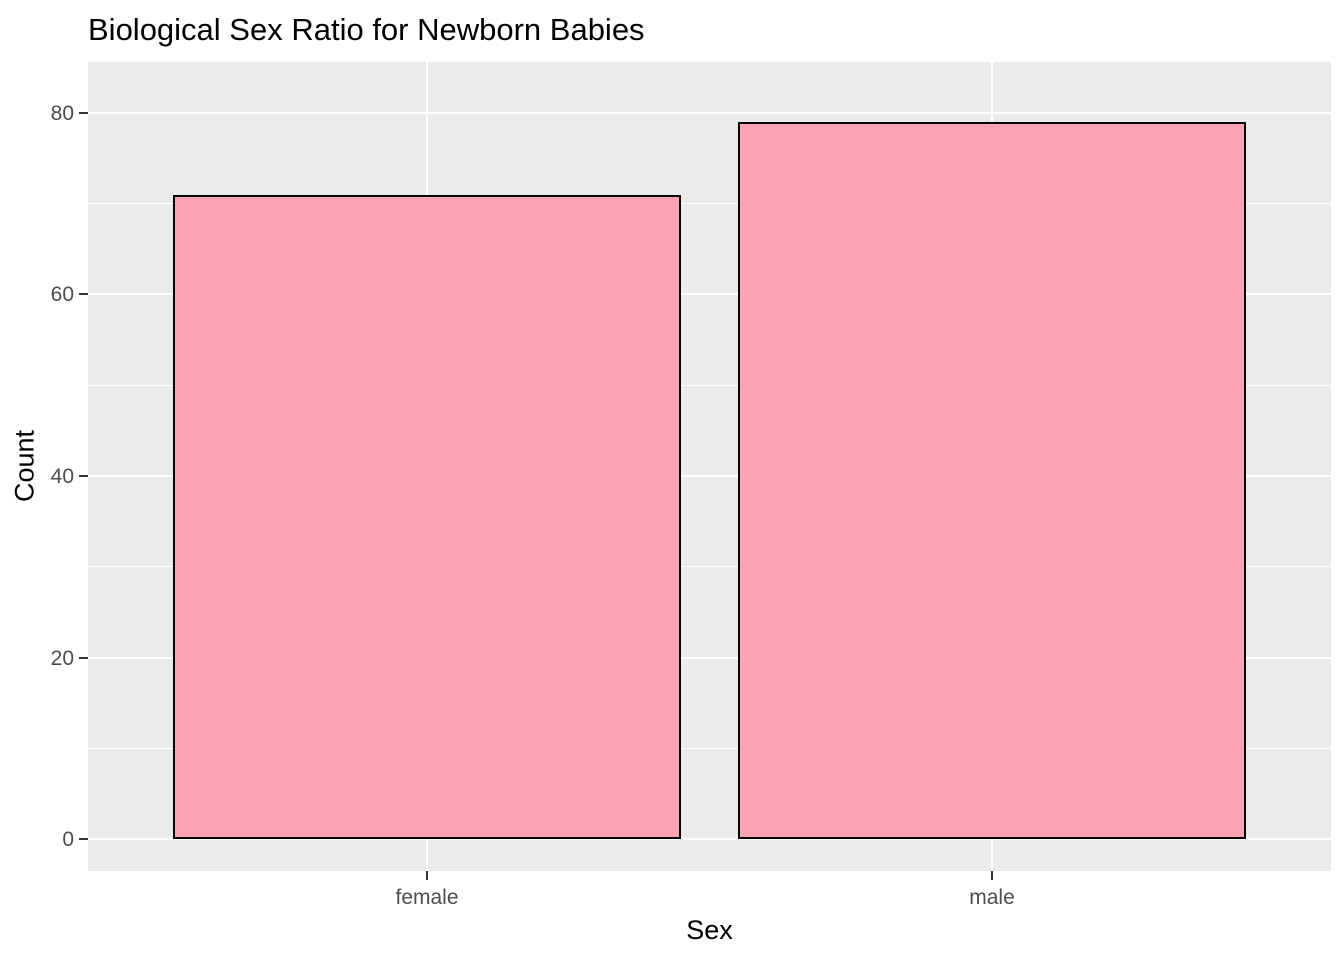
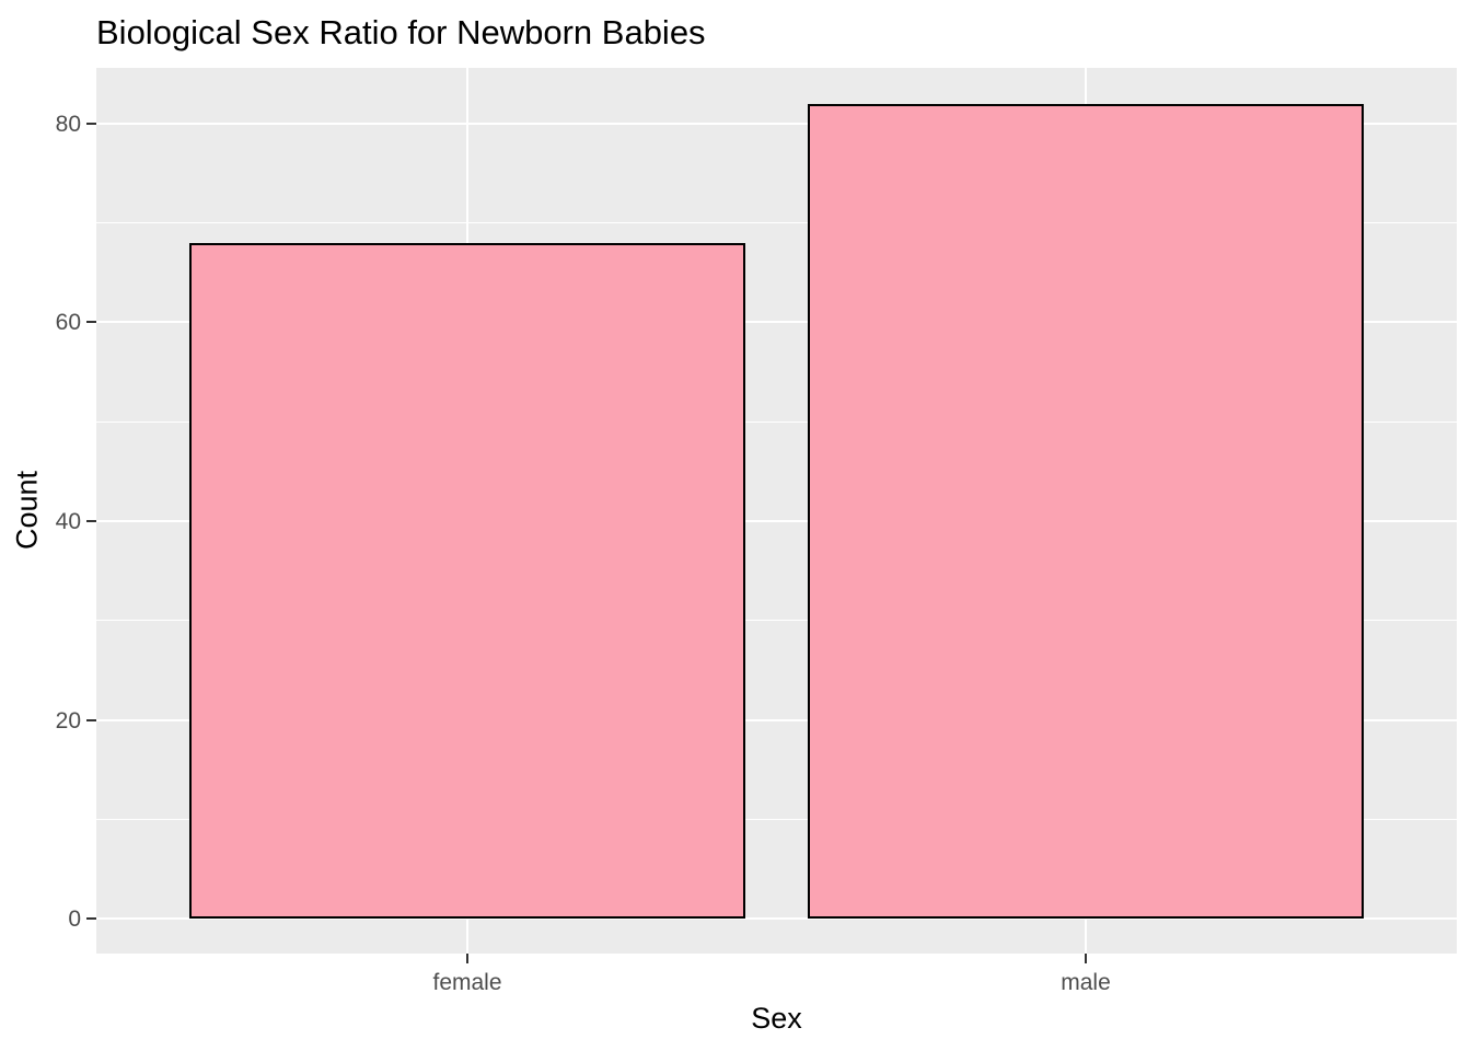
female: 71 -> 68
male: 79 -> 82
